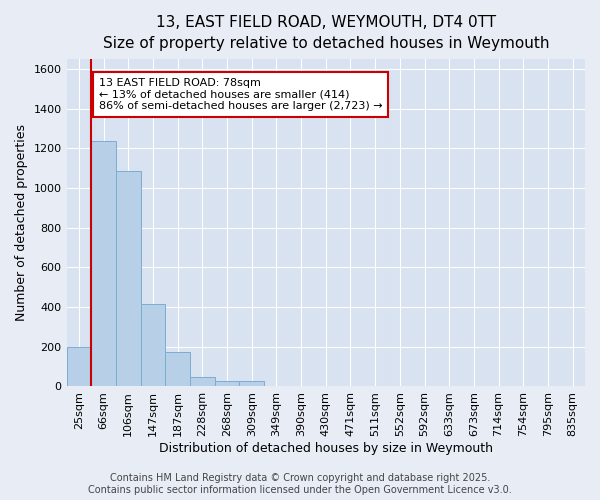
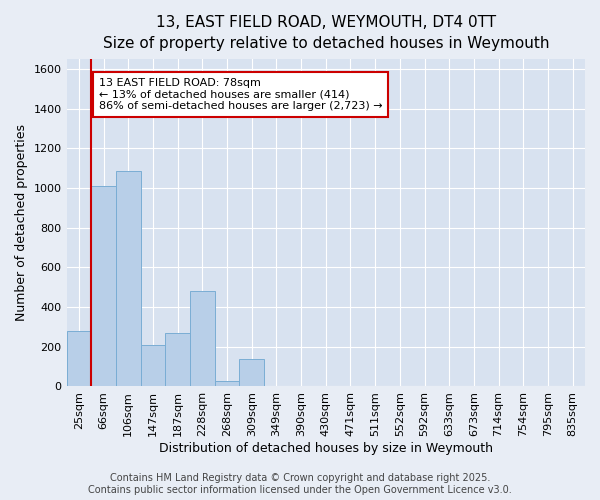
25sqm: 200 -> 280
66sqm: 1240 -> 1010
147sqm: 420 -> 210
187sqm: 180 -> 270
228sqm: 50 -> 480
309sqm: 20 -> 140
